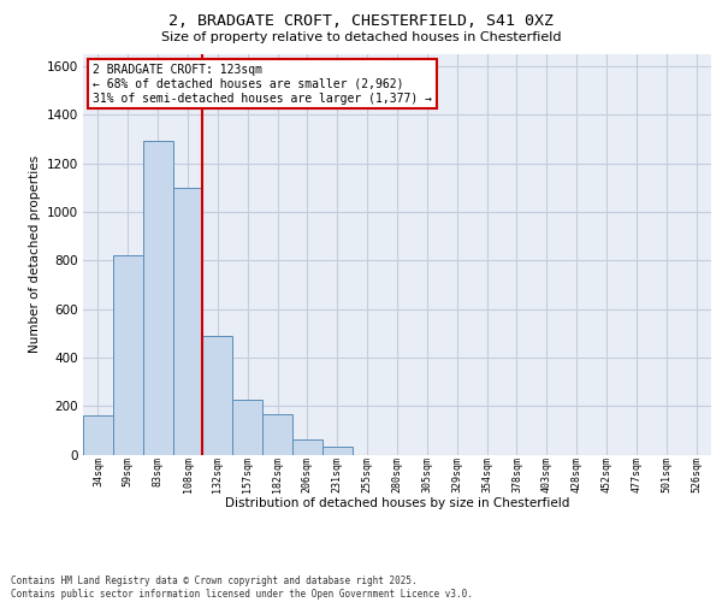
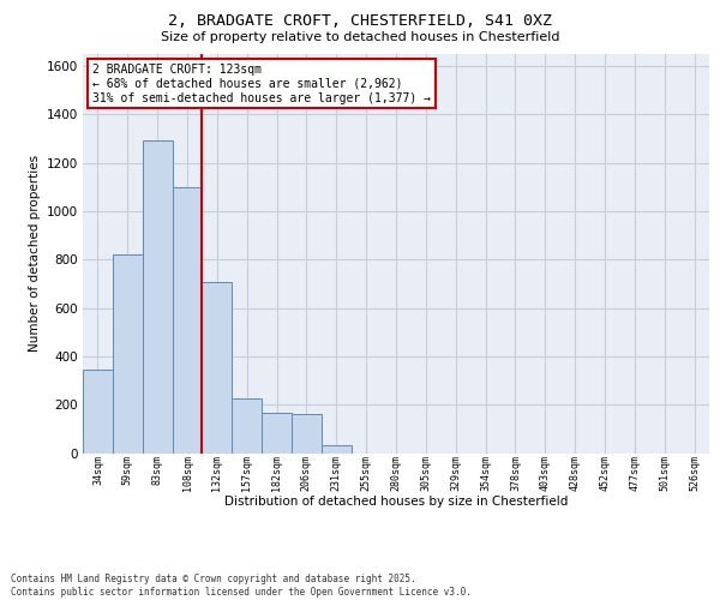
34sqm: 160 -> 345
132sqm: 490 -> 705
206sqm: 60 -> 160
